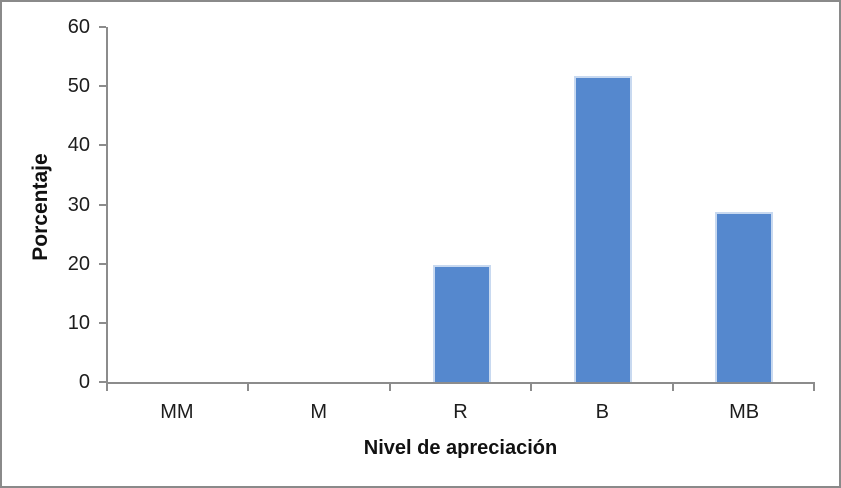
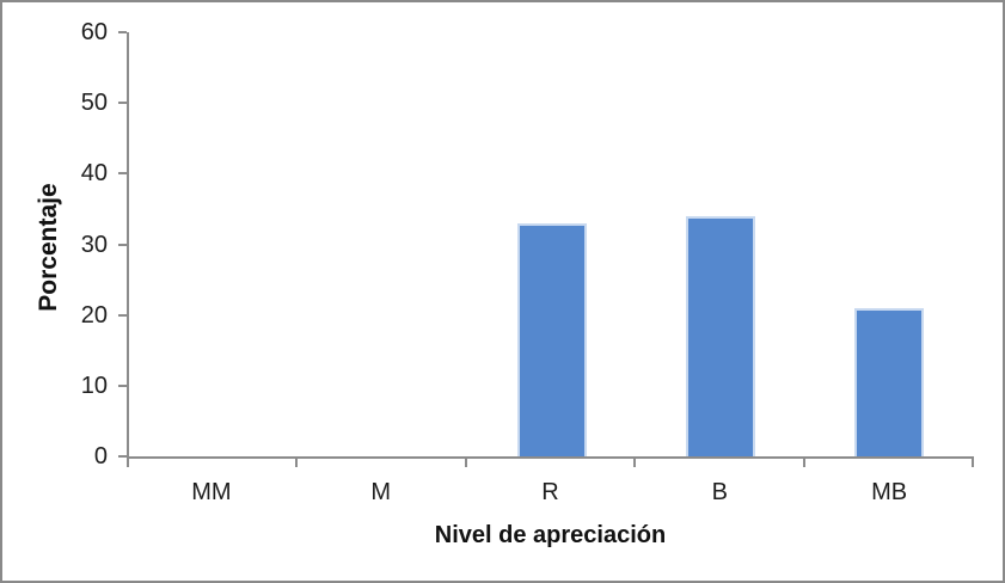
R: 20 -> 33
B: 52 -> 34
MB: 29 -> 21
